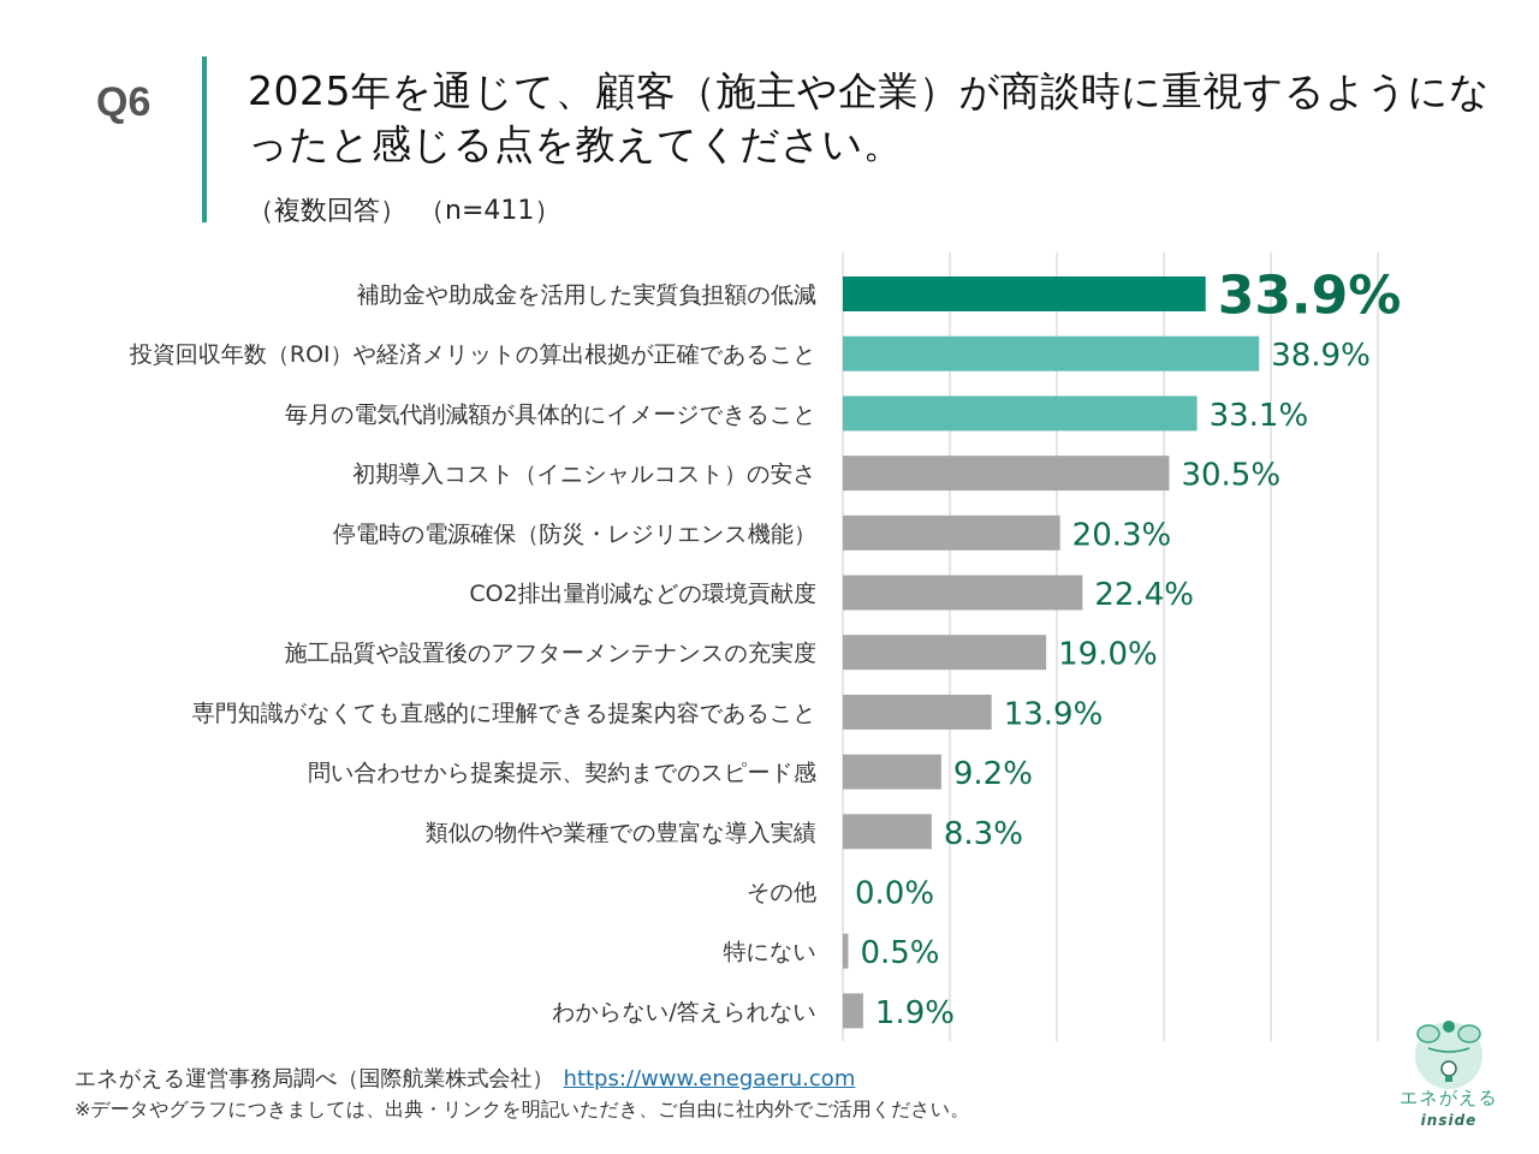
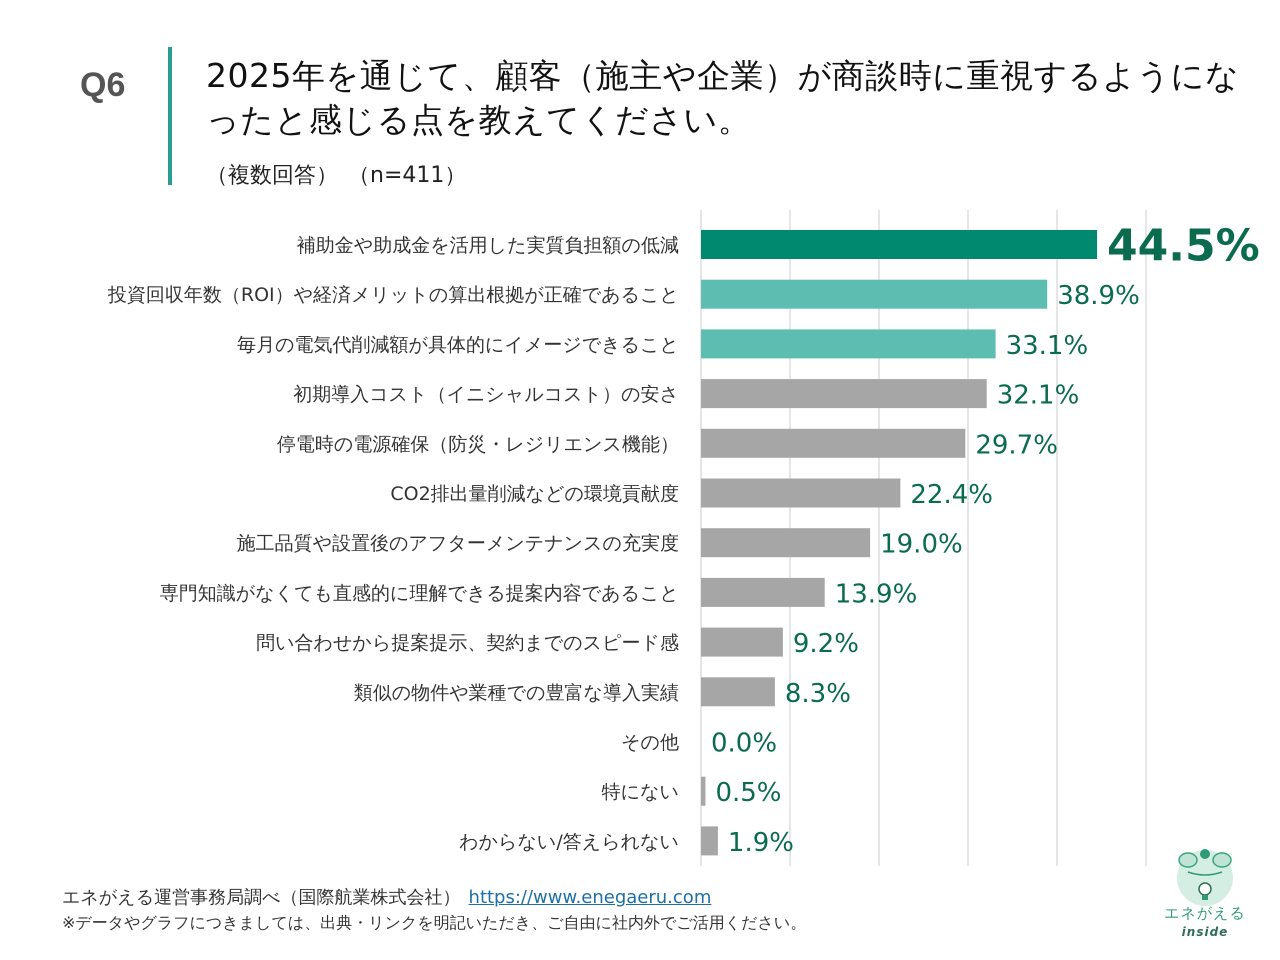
補助金や助成金を活用した実質負担額の低減: 33.9% -> 44.5%
初期導入コスト（イニシャルコスト）の安さ: 30.5% -> 32.1%
停電時の電源確保（防災・レジリエンス機能）: 20.3% -> 29.7%
